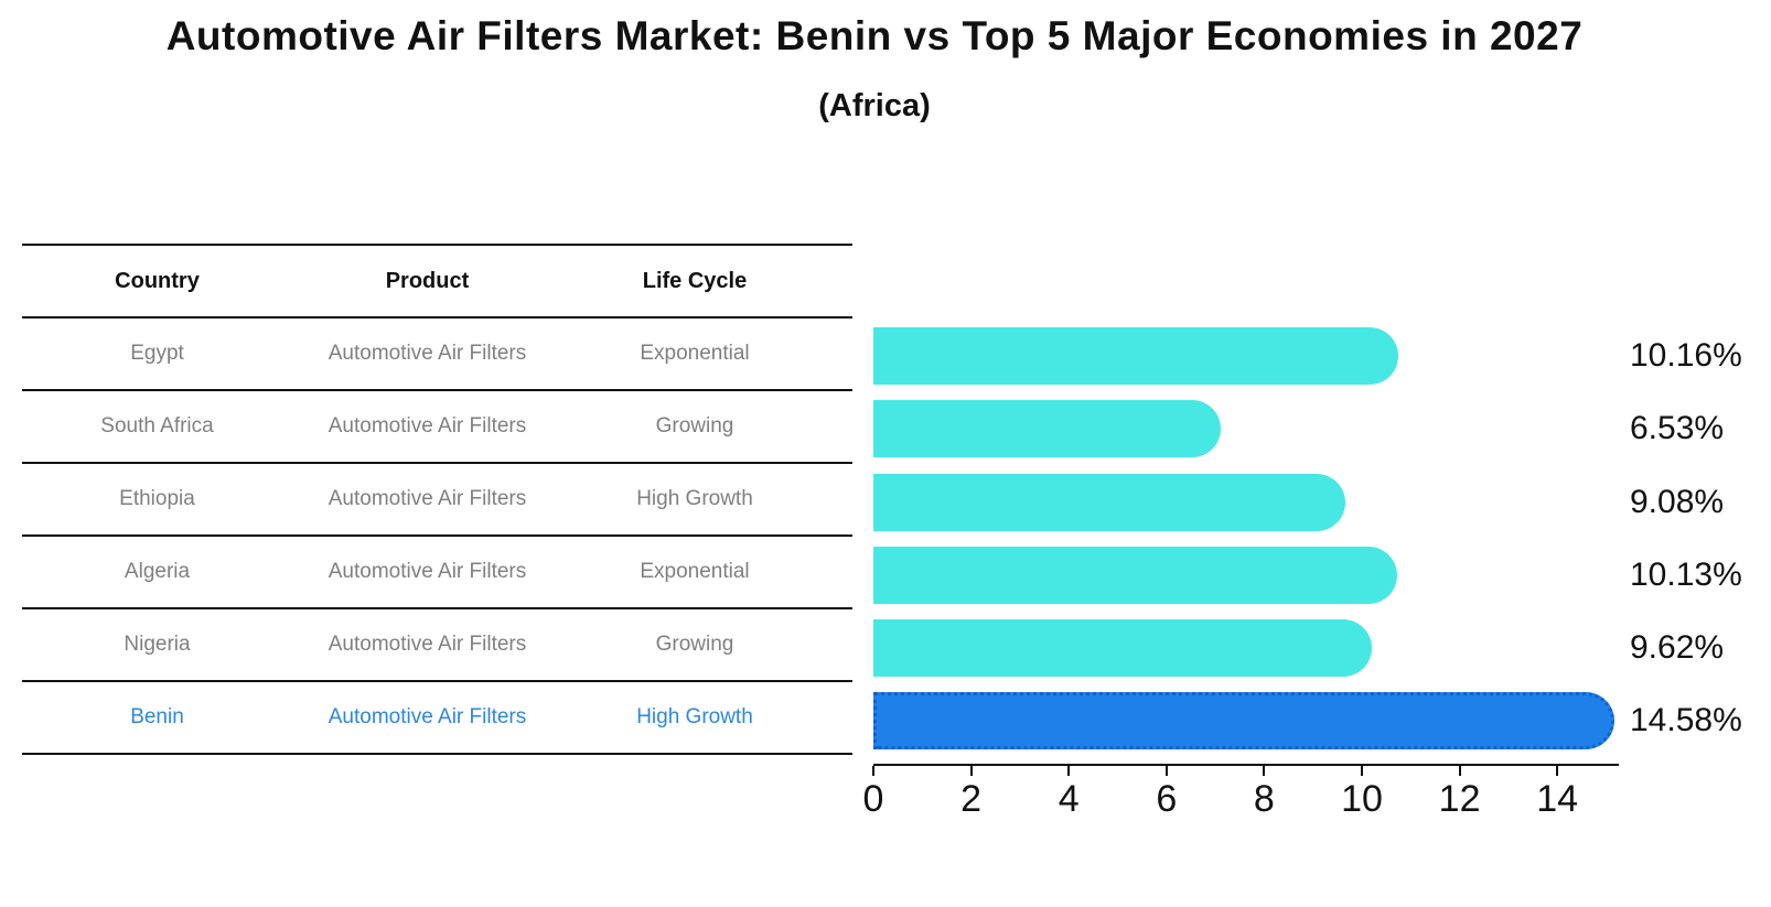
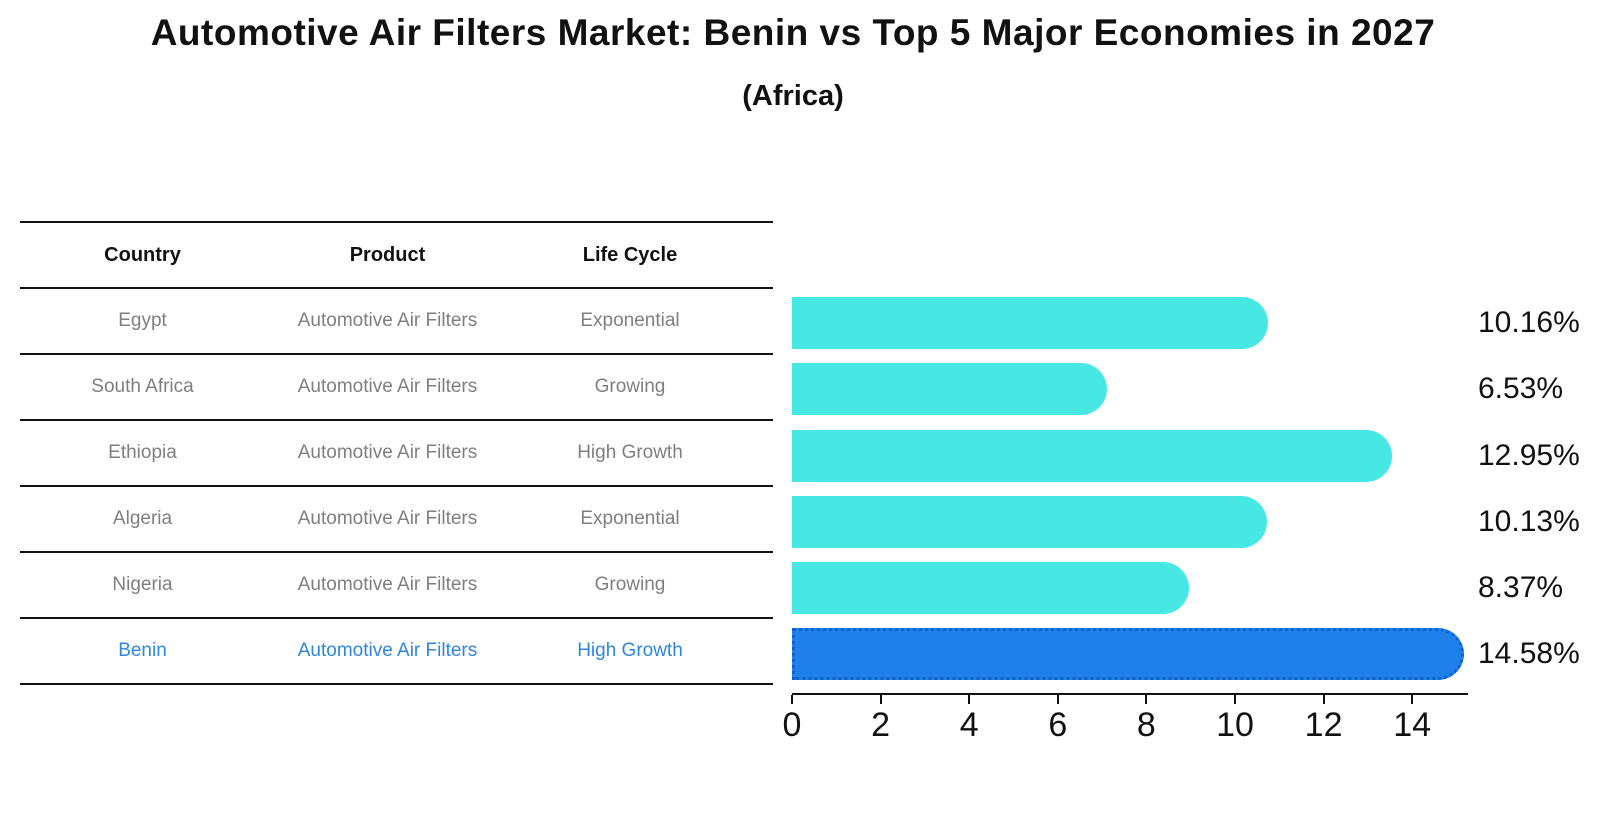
Ethiopia: 9.08% -> 12.95%
Nigeria: 9.62% -> 8.37%
